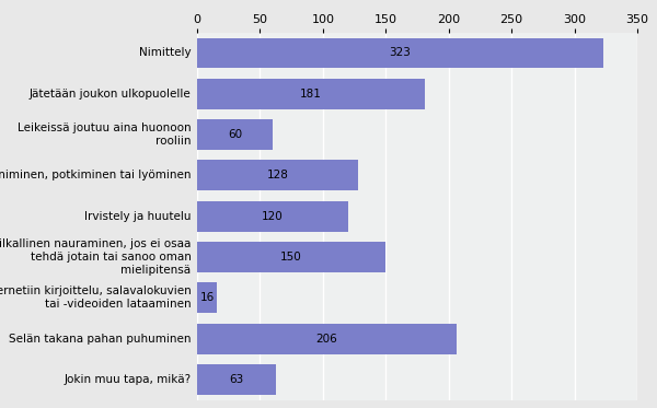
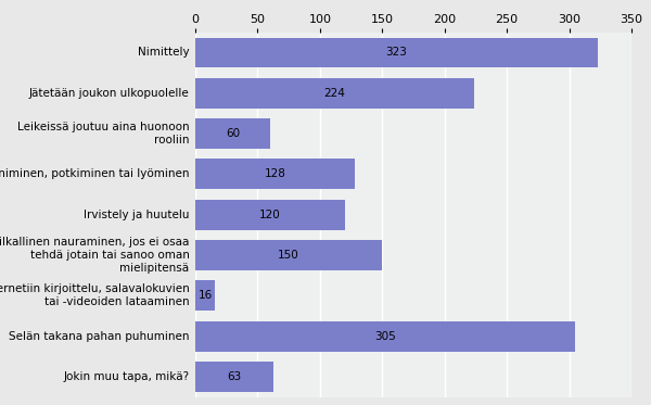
Jätetään joukon ulkopuolelle: 181 -> 224
Selän takana pahan puhuminen: 206 -> 305
